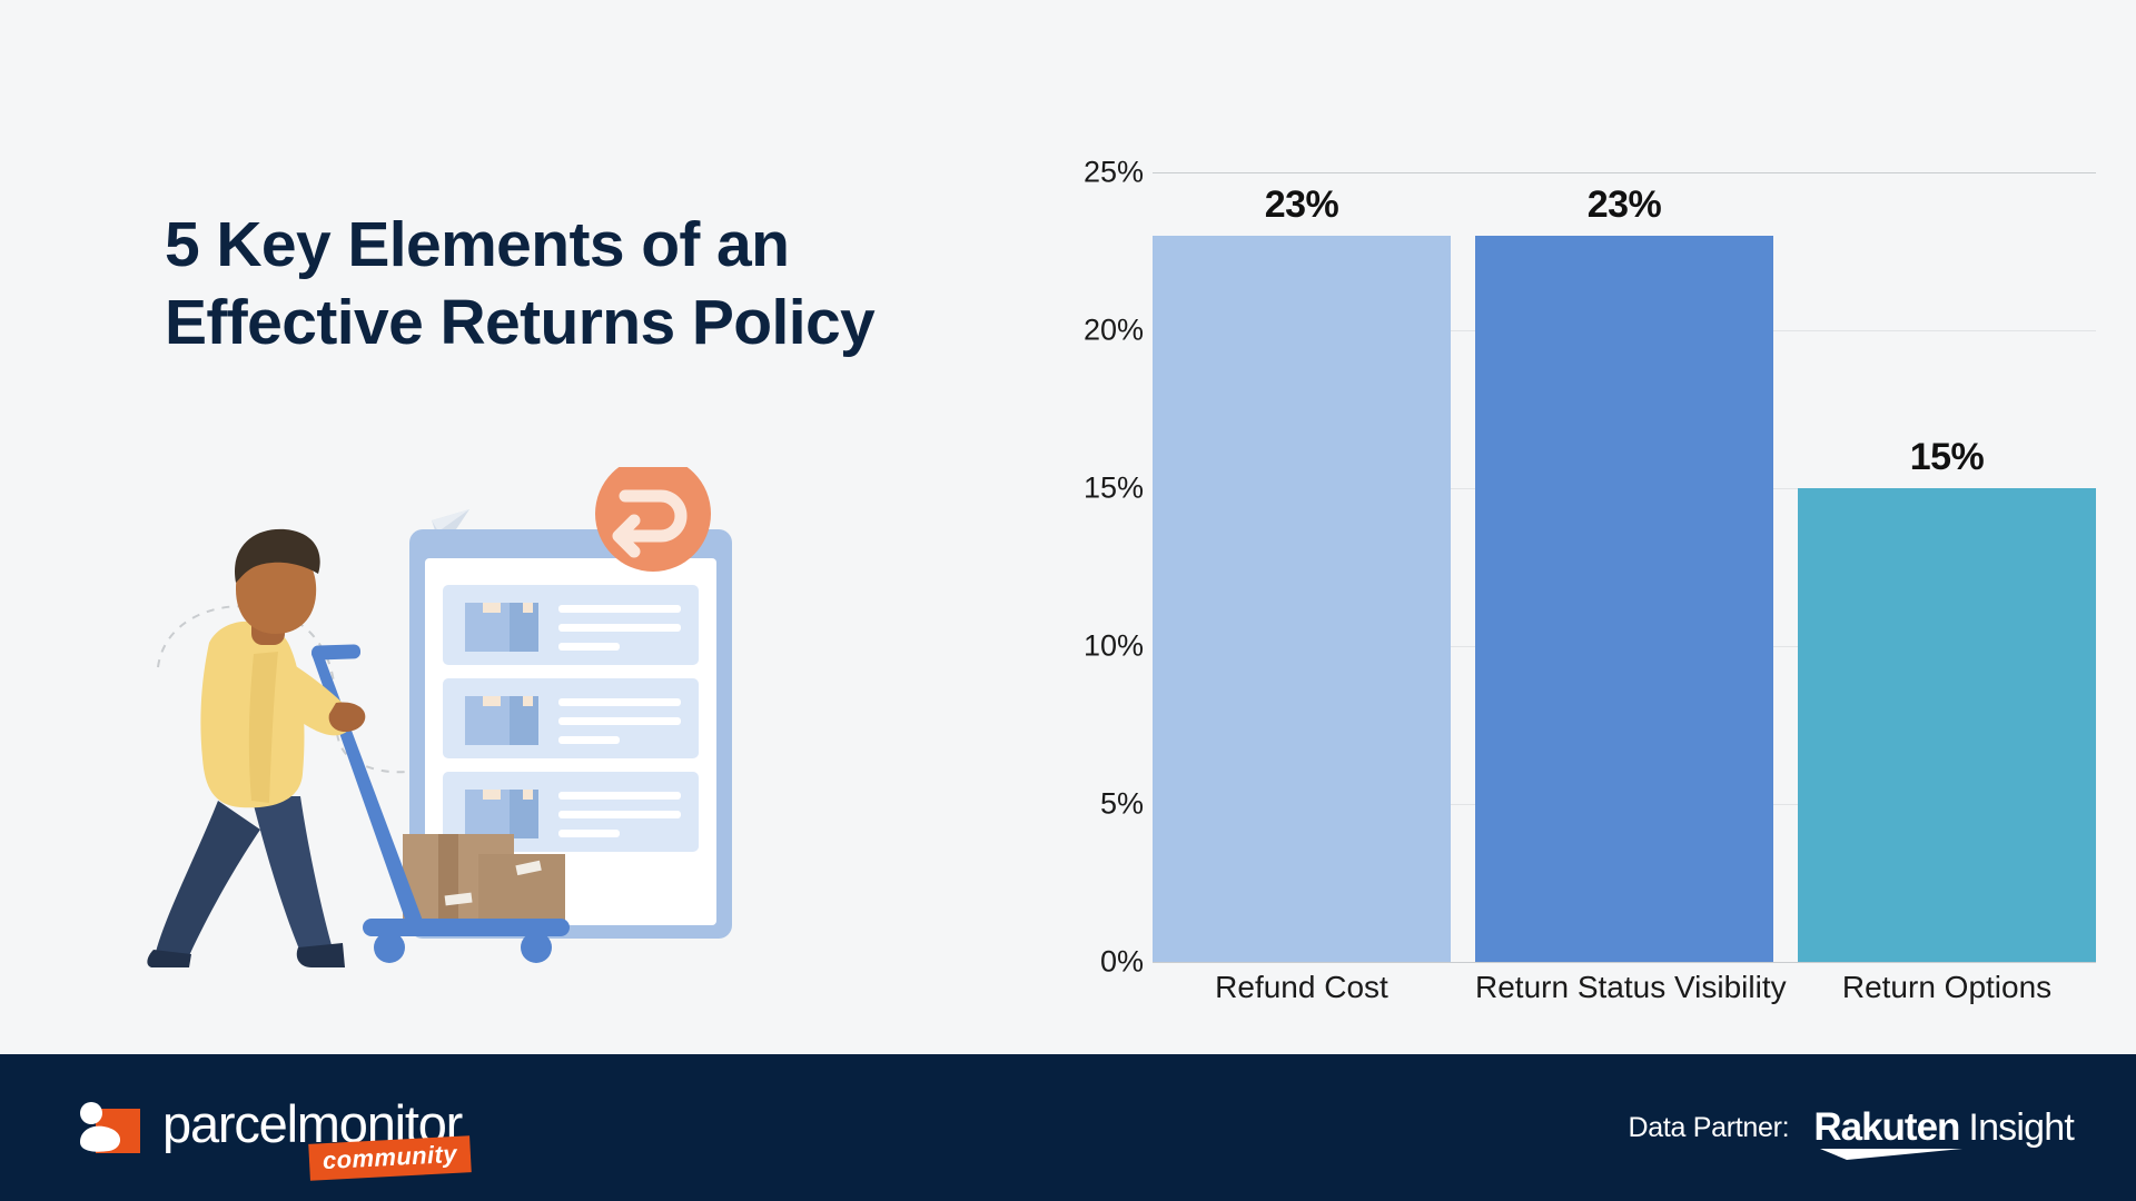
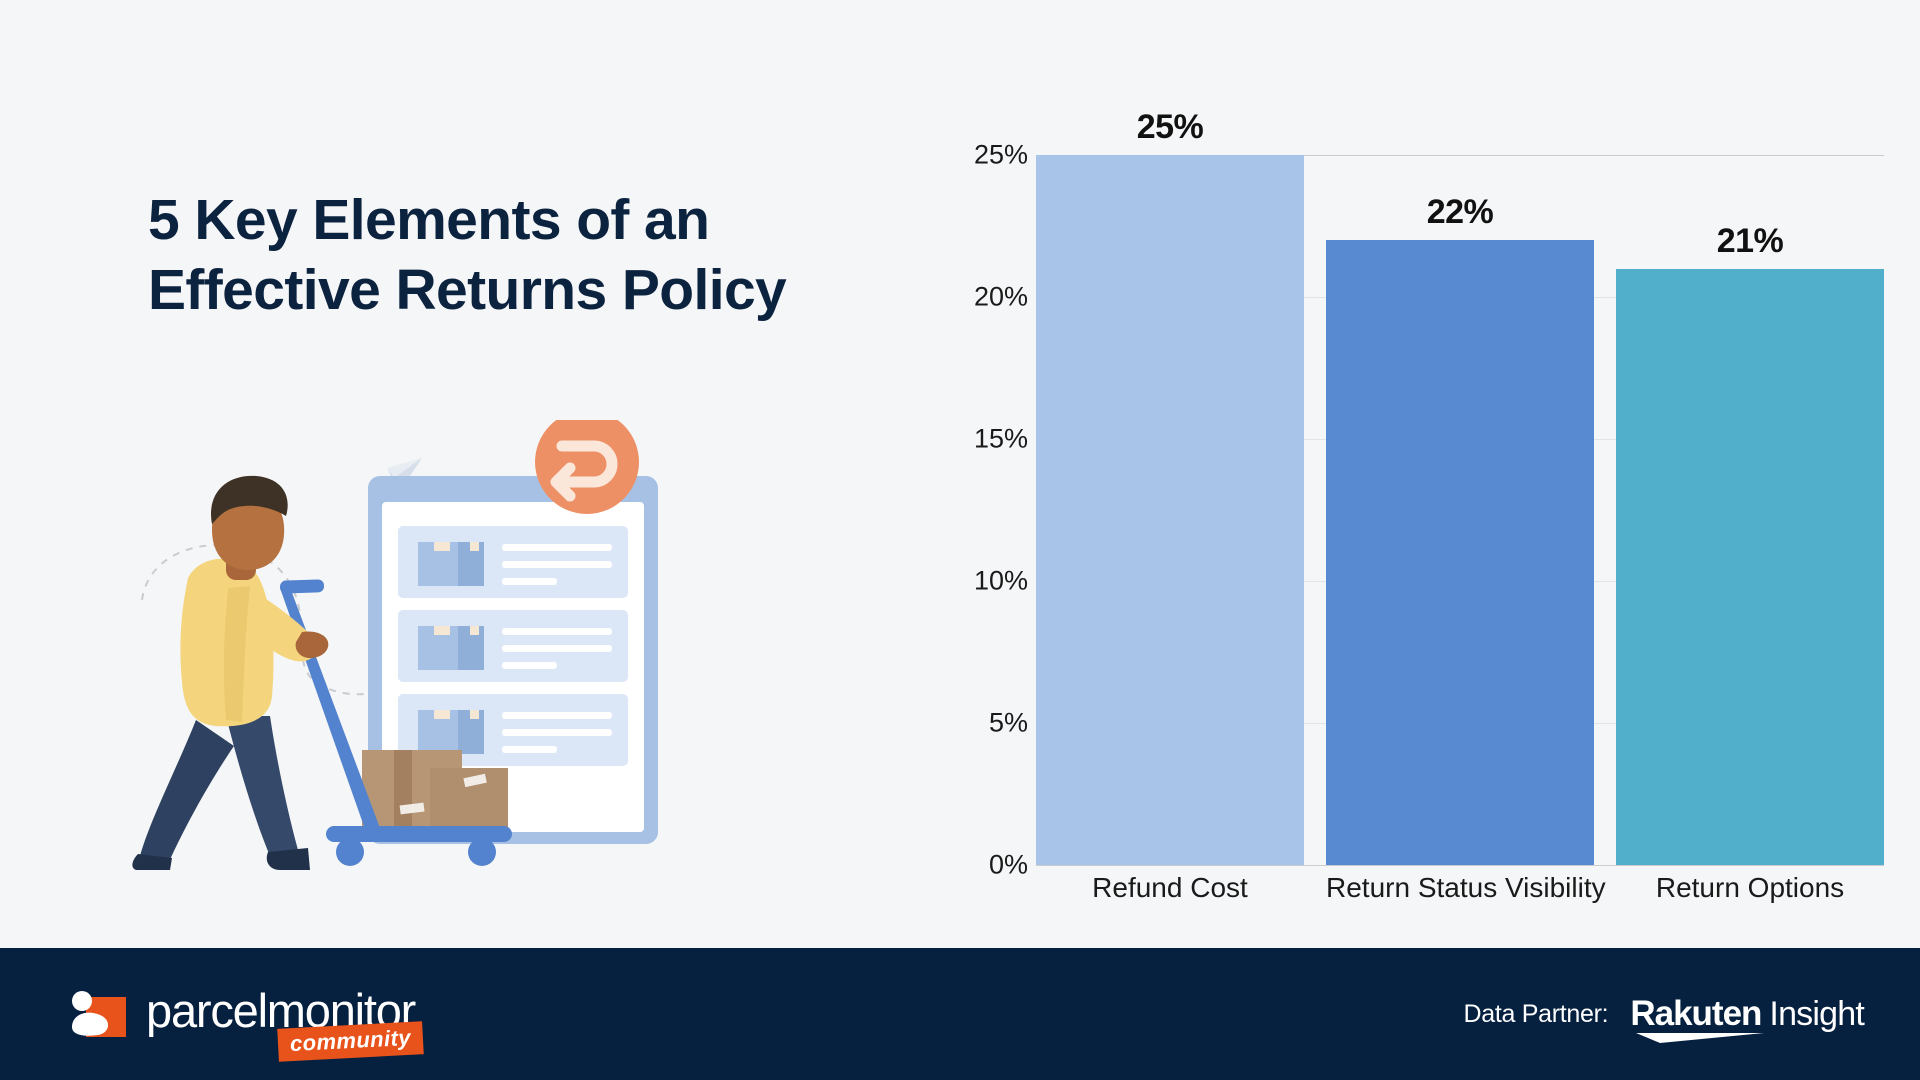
Refund Cost: 23% -> 25%
Return Status Visibility: 23% -> 22%
Return Options: 15% -> 21%
